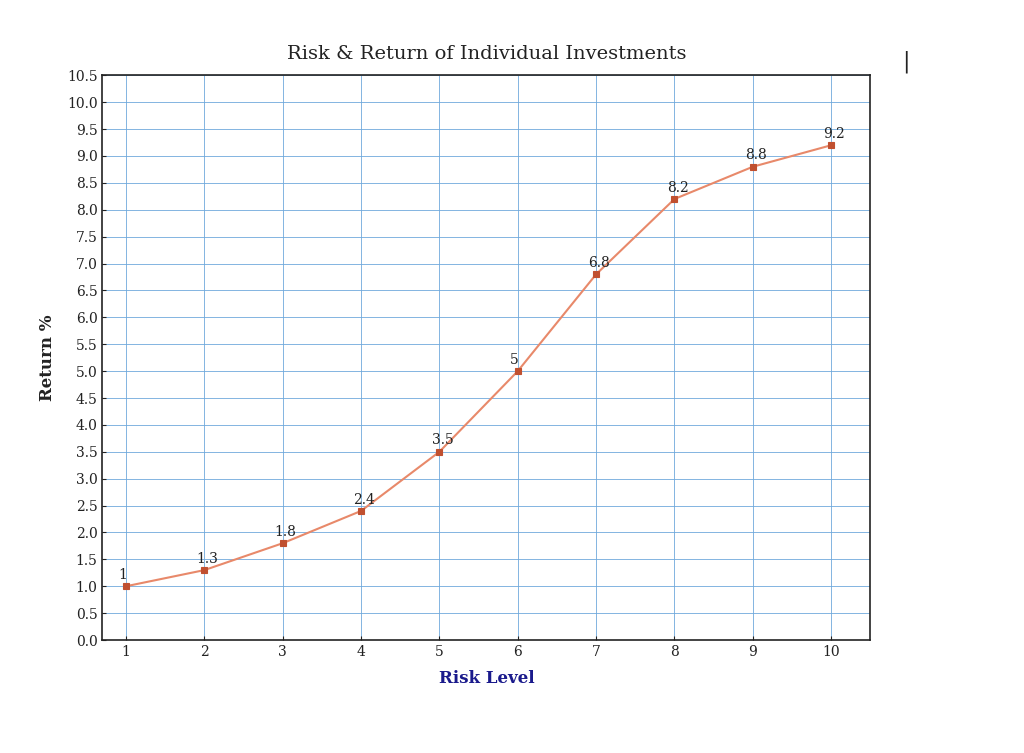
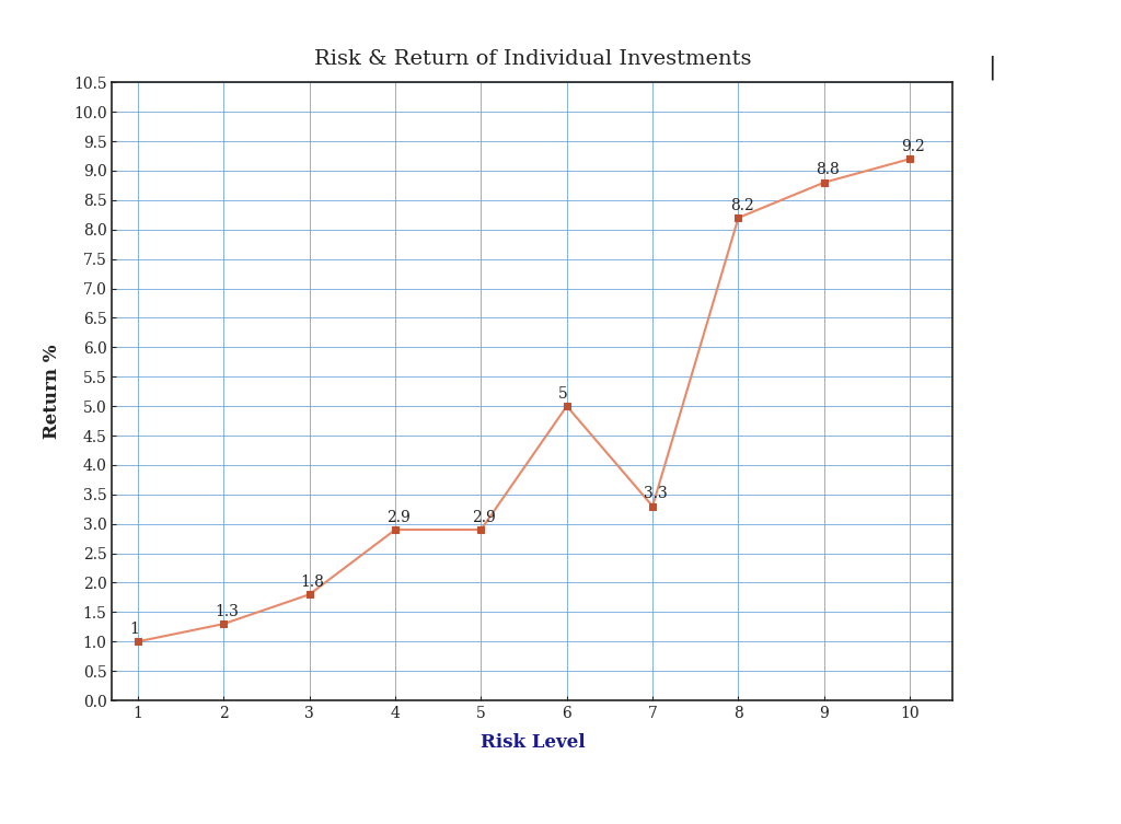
4: 2.4 -> 2.9
5: 3.5 -> 2.9
7: 6.8 -> 3.3
